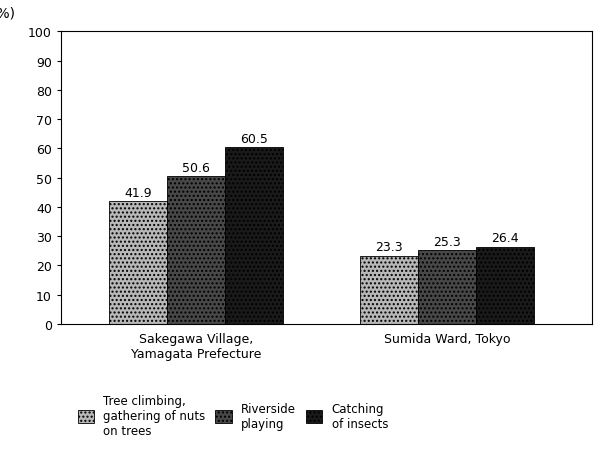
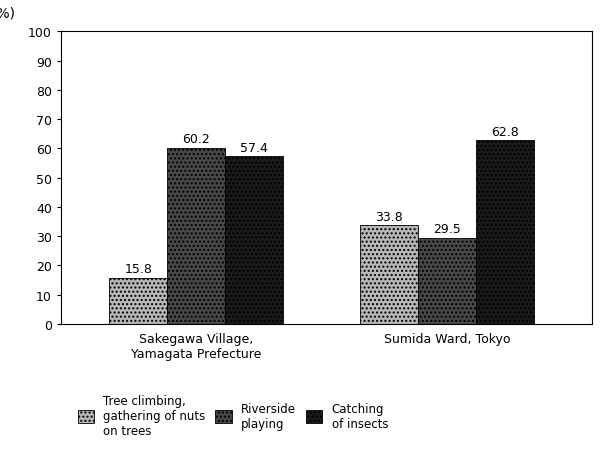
Tree climbing, gathering of nuts on trees/Sakegawa Village, Yamagata Prefecture: 41.9 -> 15.8
Riverside playing/Sakegawa Village, Yamagata Prefecture: 50.6 -> 60.2
Catching of insects/Sakegawa Village, Yamagata Prefecture: 60.5 -> 57.4
Tree climbing, gathering of nuts on trees/Sumida Ward, Tokyo: 23.3 -> 33.8
Riverside playing/Sumida Ward, Tokyo: 25.3 -> 29.5
Catching of insects/Sumida Ward, Tokyo: 26.4 -> 62.8
